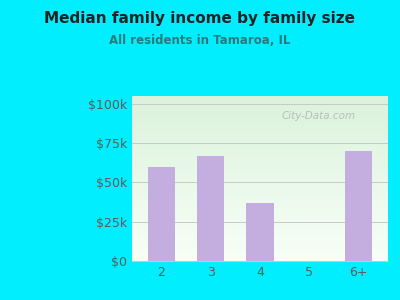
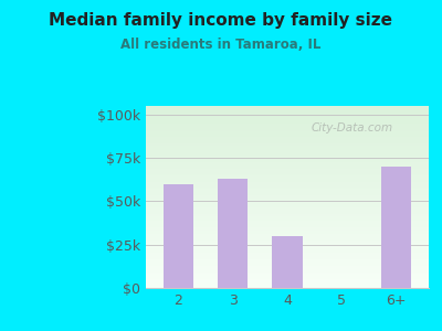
3: $67k -> $63k
4: $37k -> $30k
